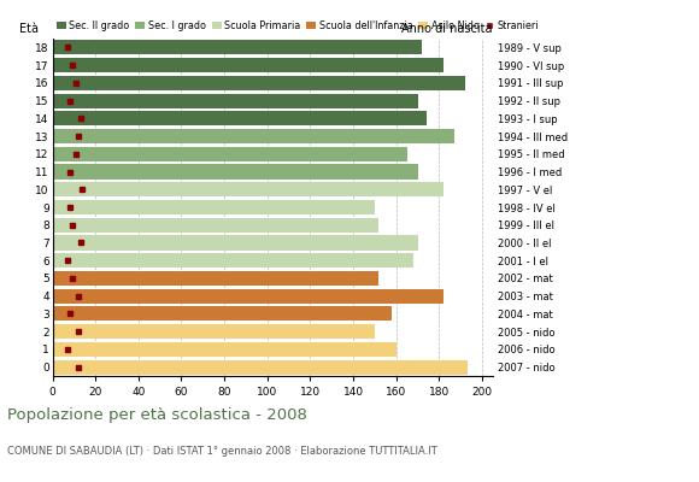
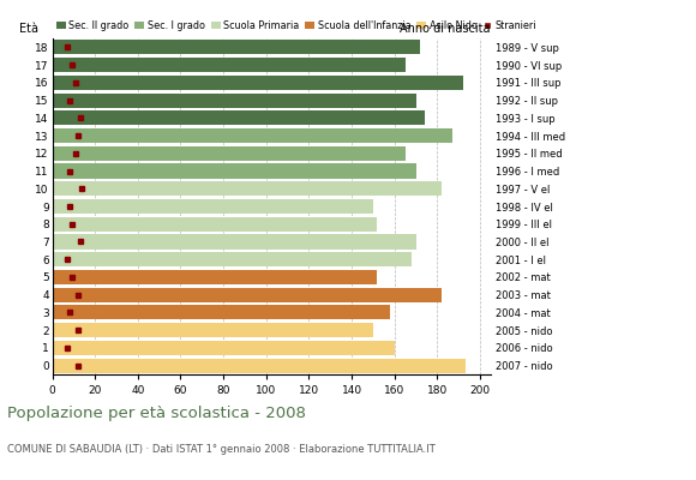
17: 182 -> 165
